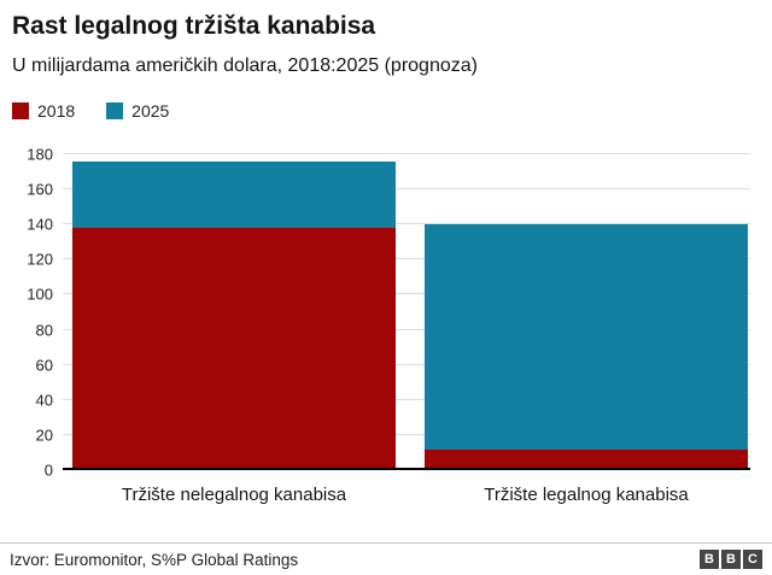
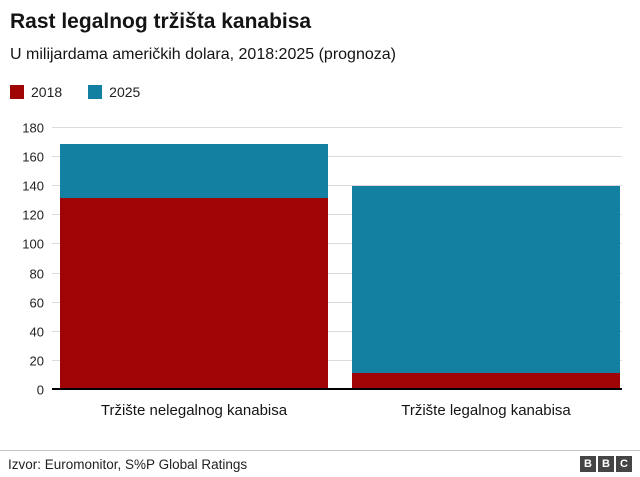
2018/Tržište nelegalnog kanabisa: 138 -> 132
2025/Tržište nelegalnog kanabisa: 176 -> 169
